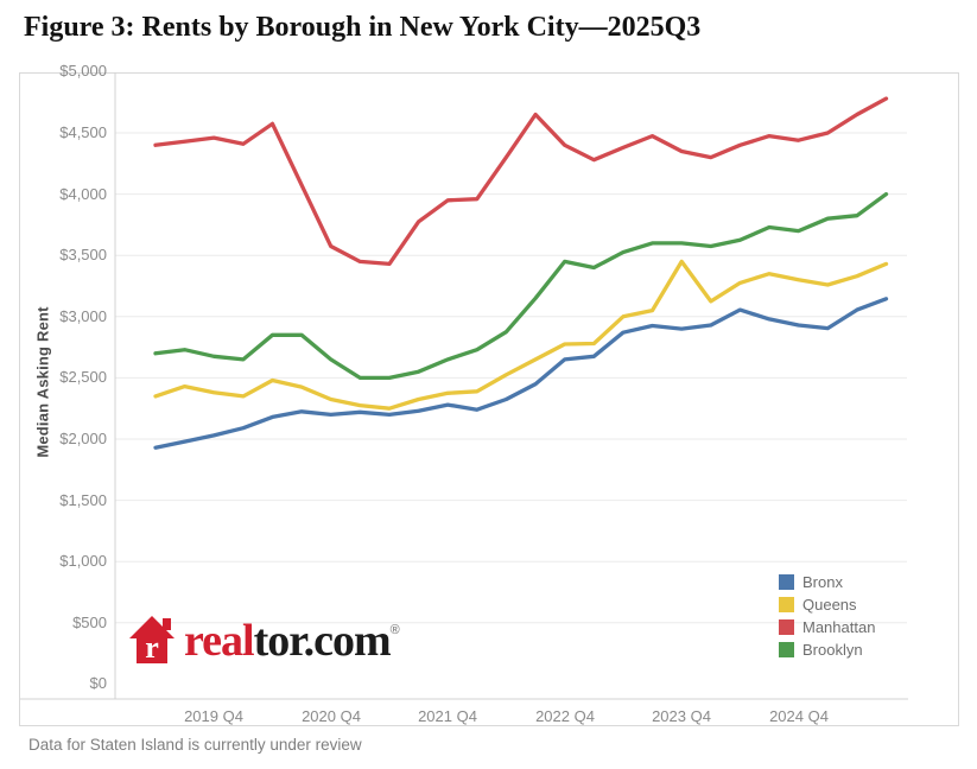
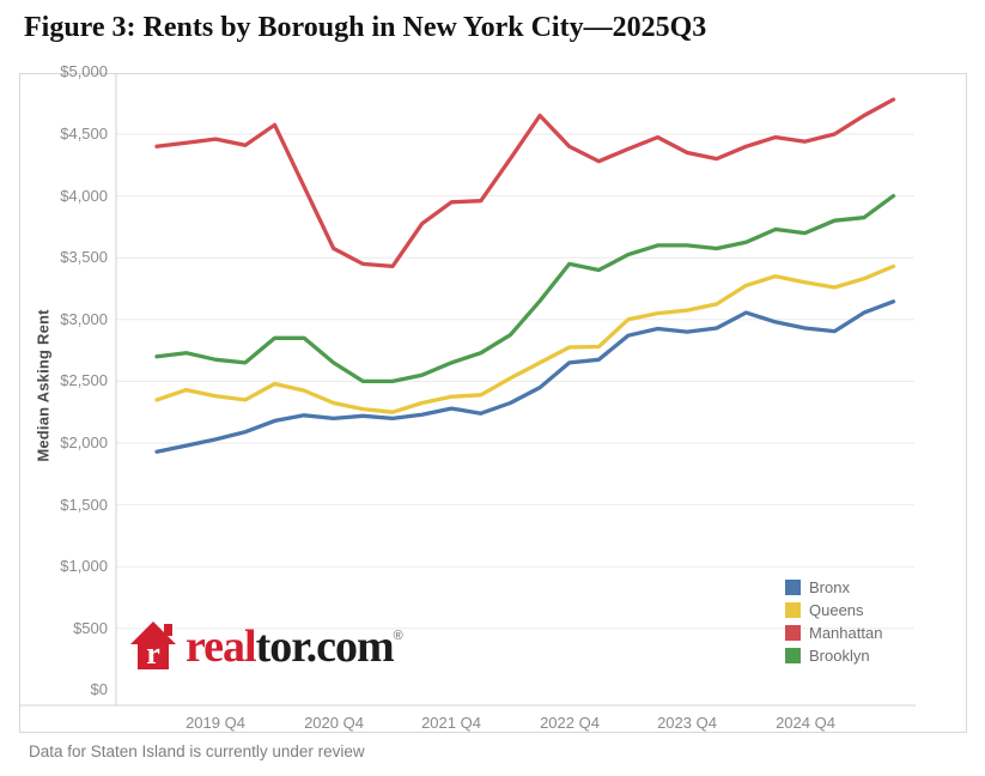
Queens/2023 Q4: $3450 -> $3080
